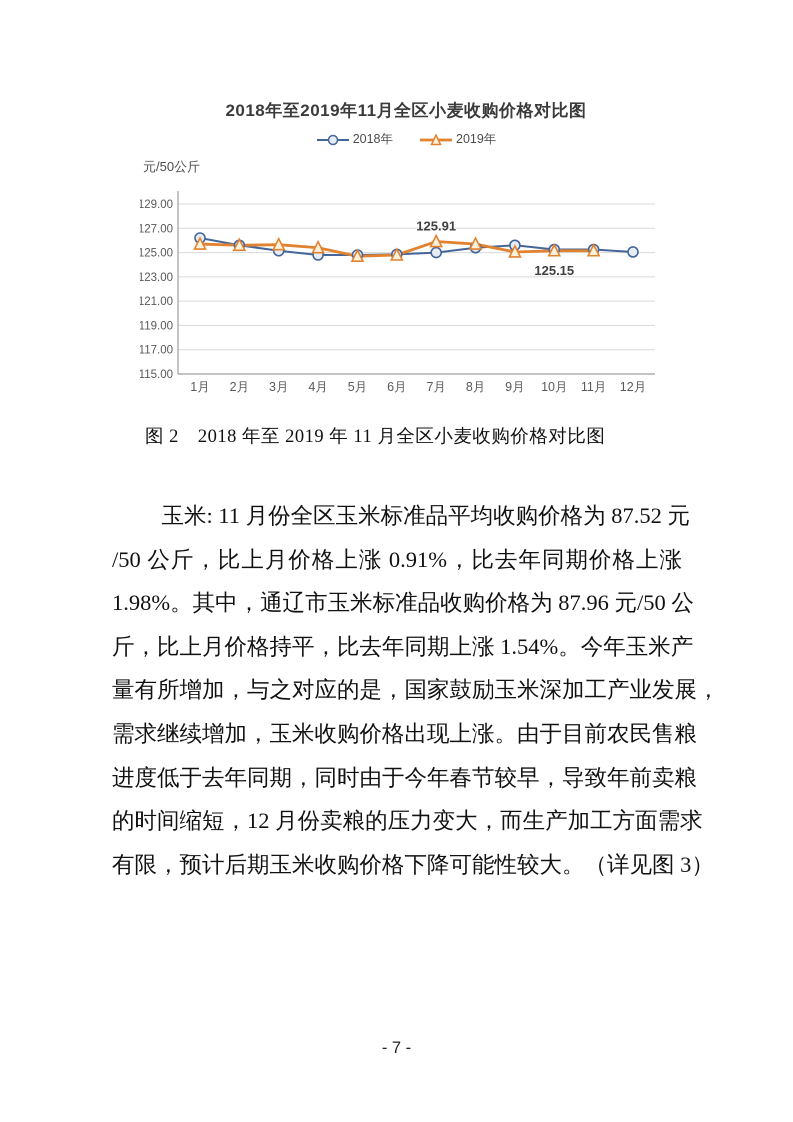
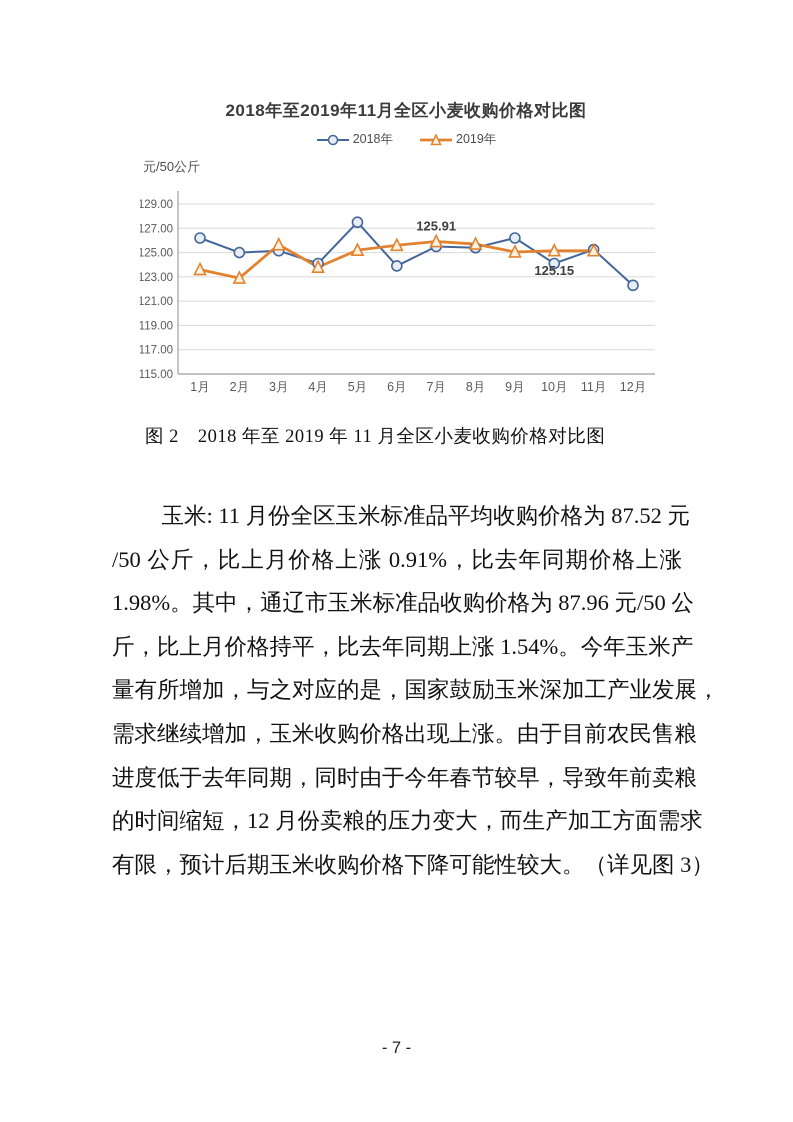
2019年/1月: 125.7 -> 123.6
2018年/2月: 125.6 -> 125.0
2019年/2月: 125.6 -> 122.9
2018年/4月: 124.8 -> 124.1
2019年/4月: 125.4 -> 123.8
2018年/5月: 124.8 -> 127.5
2019年/5月: 124.7 -> 125.2
2018年/6月: 124.8 -> 123.9
2019年/6月: 124.8 -> 125.6
2018年/7月: 125.0 -> 125.5
2018年/9月: 125.6 -> 126.2
2018年/10月: 125.2 -> 124.1
2018年/12月: 125.0 -> 122.3
